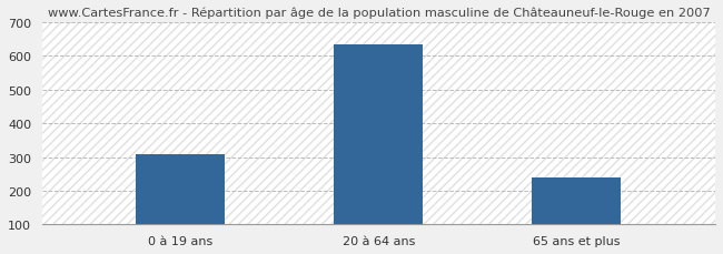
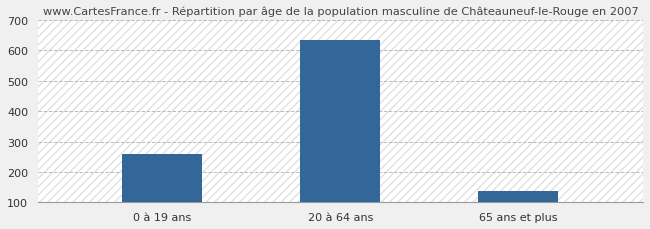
0 à 19 ans: 310 -> 260
65 ans et plus: 240 -> 137
